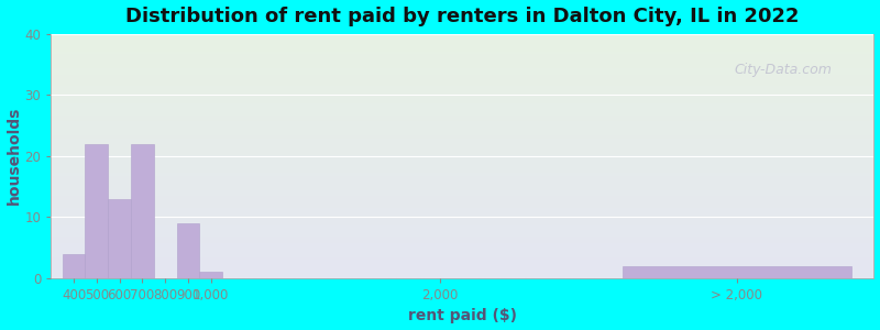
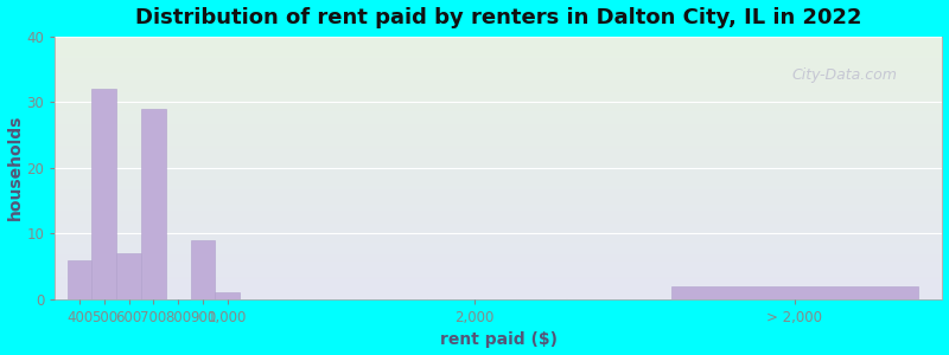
400: 4 -> 6
500: 22 -> 32
600: 13 -> 7
700: 22 -> 29
